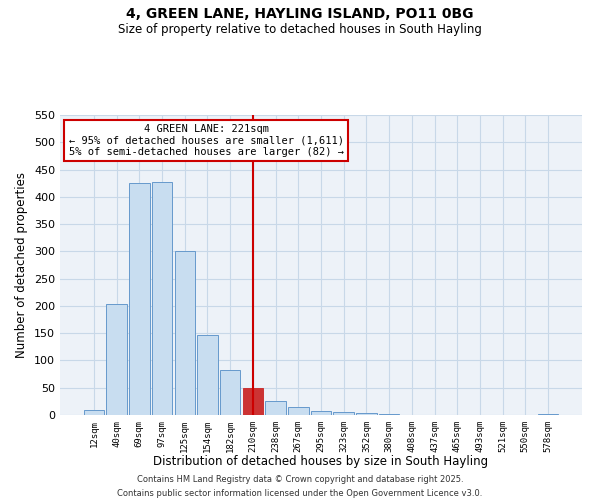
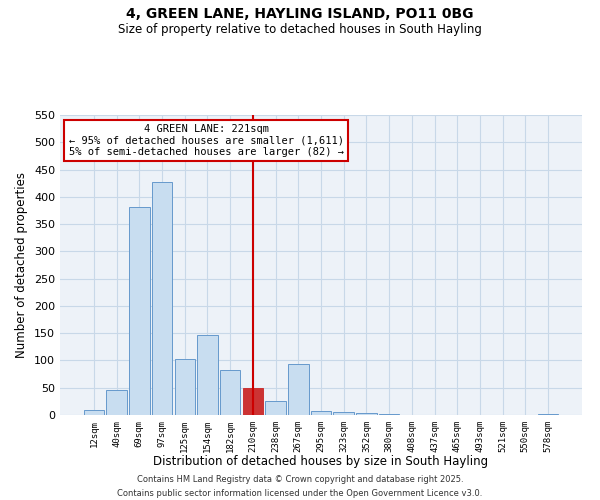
40sqm: 203 -> 46
69sqm: 425 -> 382
125sqm: 301 -> 102
267sqm: 14 -> 94
